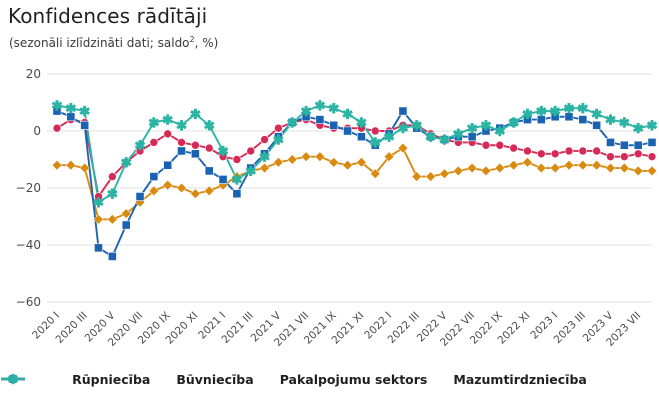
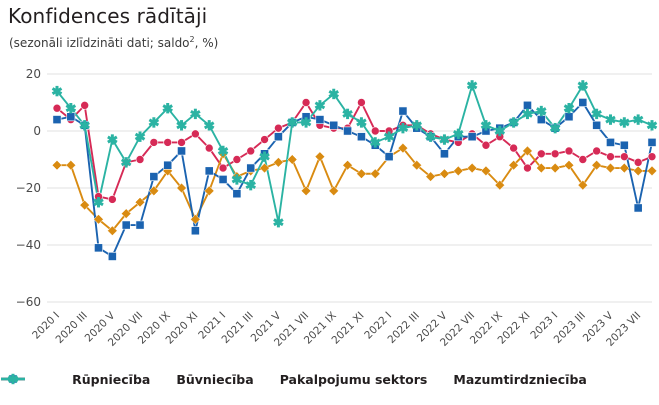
Rūpniecība/2020 I: 1 -> 8
Pakalpojumu sektors/2020 I: 7 -> 4
Mazumtirdzniecība/2020 I: 9 -> 14
Rūpniecība/2020 III: 3 -> 9
Būvniecība/2020 III: -13 -> -26
Mazumtirdzniecība/2020 III: 7 -> 2
Rūpniecība/2020 V: -16 -> -24
Būvniecība/2020 V: -31 -> -35
Mazumtirdzniecība/2020 V: -22 -> -3
Rūpniecība/2020 VII: -7 -> -10
Pakalpojumu sektors/2020 VII: -23 -> -33
Mazumtirdzniecība/2020 VII: -5 -> -2
Rūpniecība/2020 IX: -1 -> -4
Būvniecība/2020 IX: -19 -> -14
Mazumtirdzniecība/2020 IX: 4 -> 8
Rūpniecība/2020 XI: -5 -> -1
Būvniecība/2020 XI: -22 -> -31
Pakalpojumu sektors/2020 XI: -8 -> -35
Rūpniecība/2021 I: -9 -> -13
Būvniecība/2021 I: -19 -> -8
Mazumtirdzniecība/2021 III: -14 -> -19
Mazumtirdzniecība/2021 V: -3 -> -32
Rūpniecība/2021 VII: 4 -> 10
Būvniecība/2021 VII: -9 -> -21
Mazumtirdzniecība/2021 VII: 7 -> 3
Būvniecība/2021 IX: -11 -> -21
Mazumtirdzniecība/2021 IX: 8 -> 13
Rūpniecība/2021 XI: 1 -> 10
Būvniecība/2021 XI: -11 -> -15
Pakalpojumu sektors/2022 I: -1 -> -9
Būvniecība/2022 III: -16 -> -12
Pakalpojumu sektors/2022 V: -3 -> -8
Rūpniecība/2022 VII: -4 -> -1
Mazumtirdzniecība/2022 VII: 1 -> 16
Rūpniecība/2022 IX: -5 -> -2
Būvniecība/2022 IX: -13 -> -19
Rūpniecība/2022 XI: -7 -> -13
Būvniecība/2022 XI: -11 -> -7
Pakalpojumu sektors/2022 XI: 4 -> 9
Pakalpojumu sektors/2023 I: 5 -> 1
Mazumtirdzniecība/2023 I: 7 -> 1
Rūpniecība/2023 III: -7 -> -10
Būvniecība/2023 III: -12 -> -19
Pakalpojumu sektors/2023 III: 4 -> 10
Mazumtirdzniecība/2023 III: 8 -> 16
Rūpniecība/2023 VII: -8 -> -11
Pakalpojumu sektors/2023 VII: -5 -> -27
Mazumtirdzniecība/2023 VII: 1 -> 4
